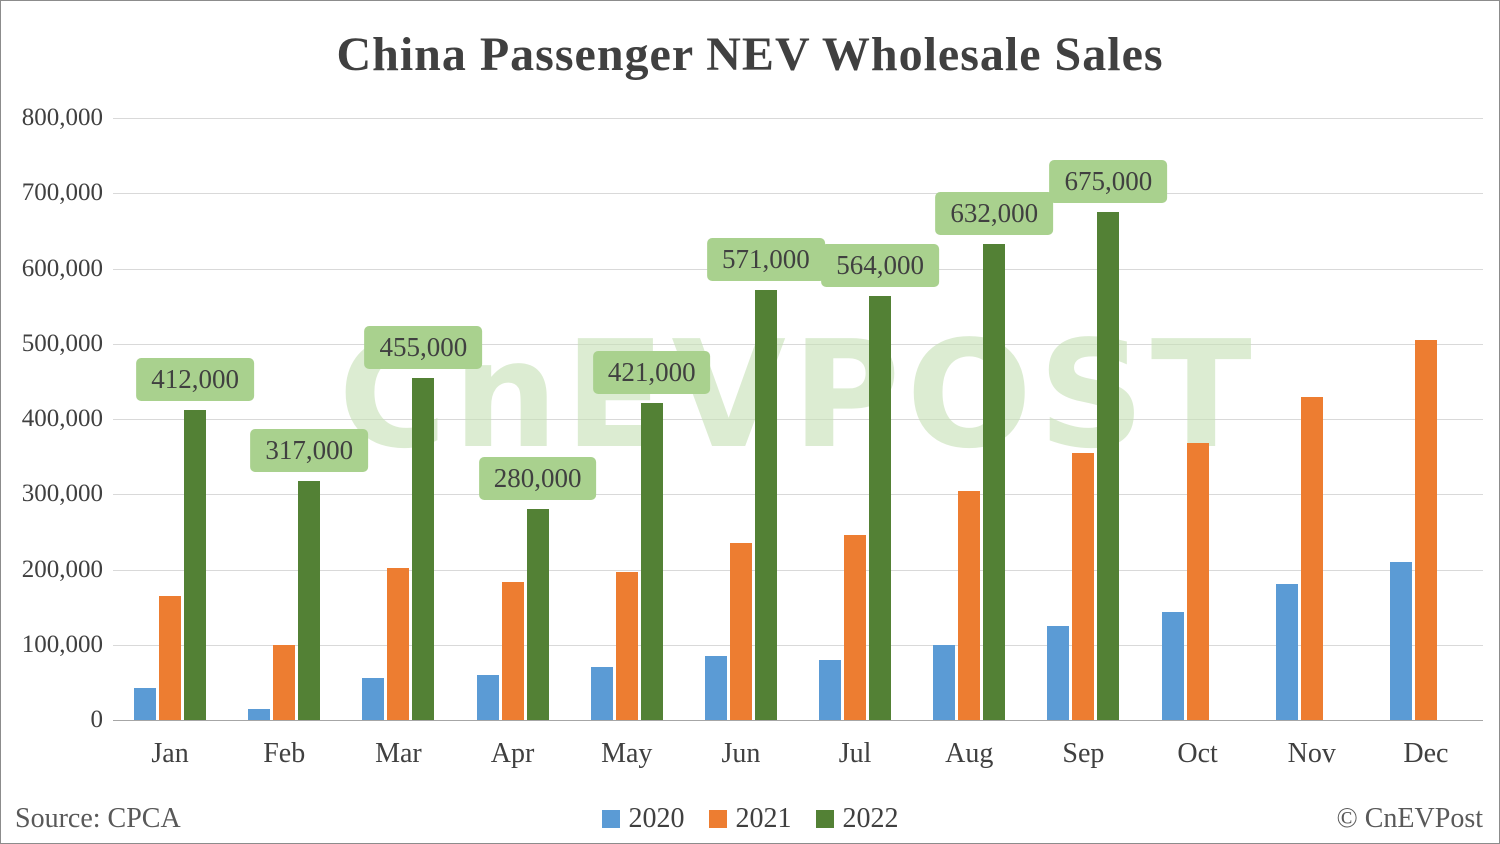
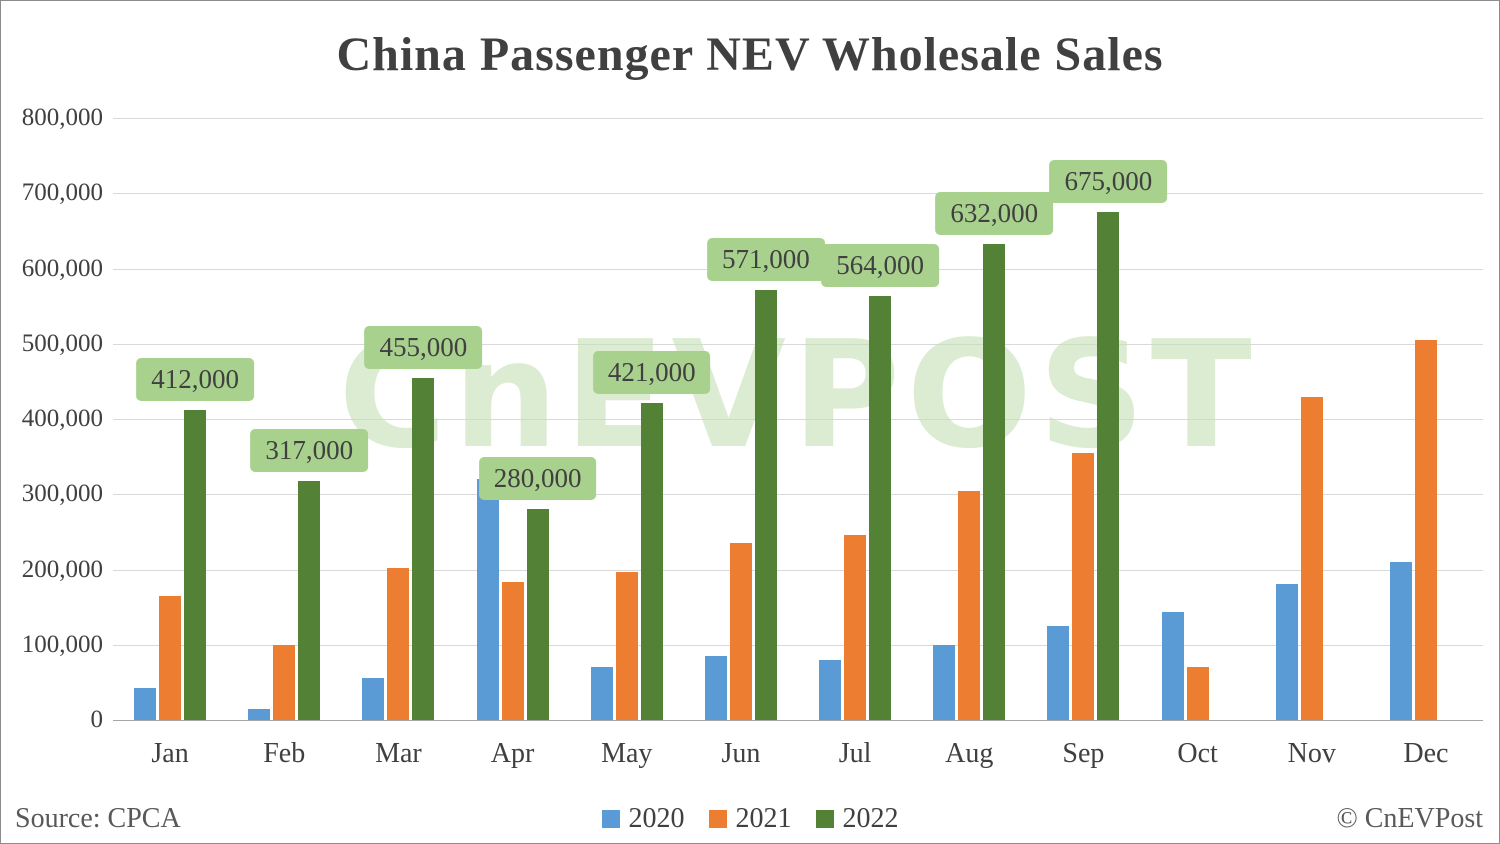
2020/Apr: 60000 -> 320000
2021/Oct: 370000 -> 70000
